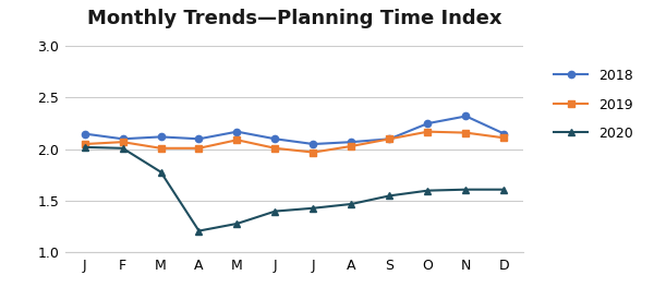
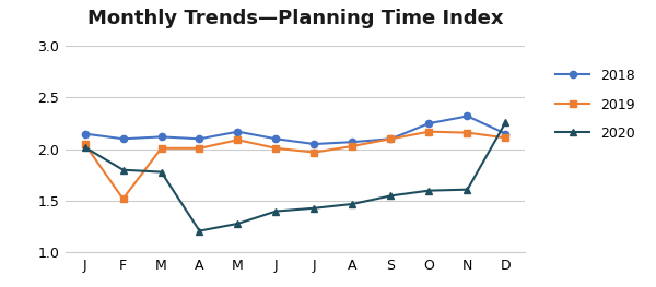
2019/F: 2.07 -> 1.52
2020/F: 2.01 -> 1.80
2020/D: 1.61 -> 2.26
